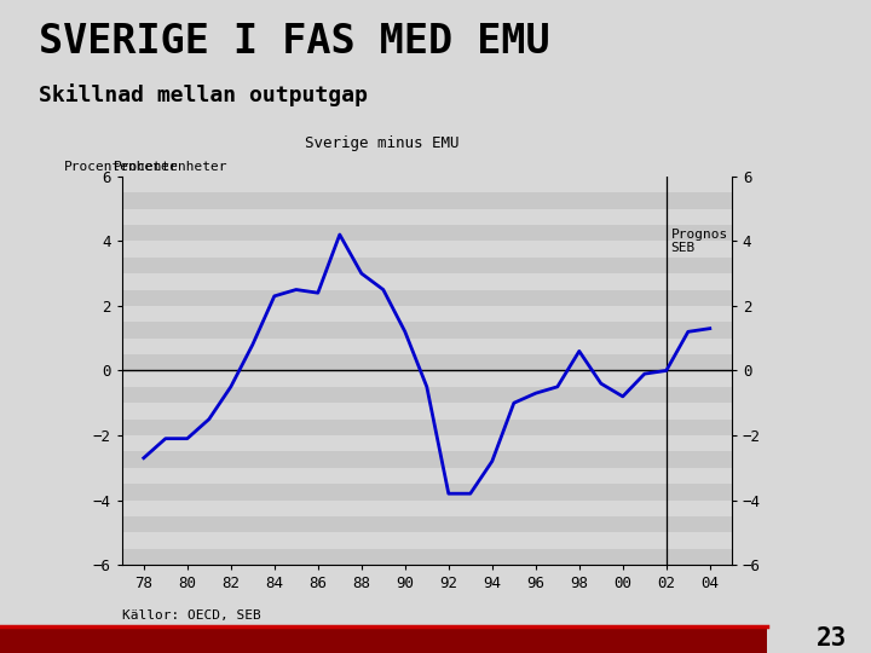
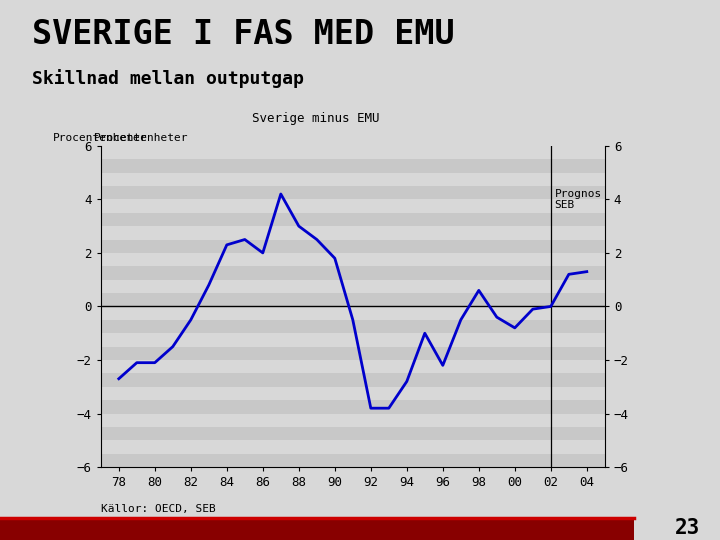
86: 2.4 -> 2.0
90: 1.2 -> 1.8
96: -0.7 -> -2.2
